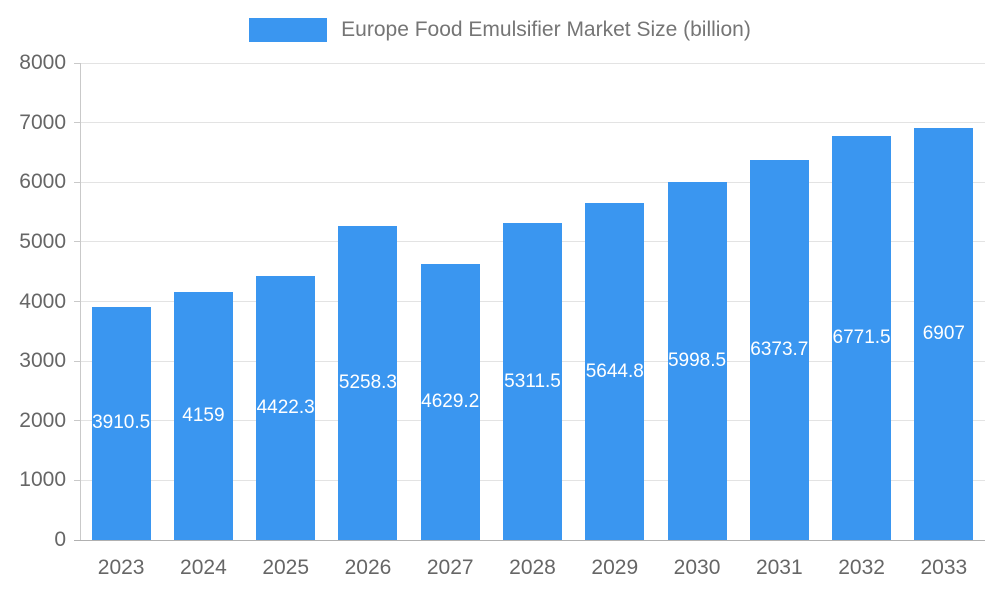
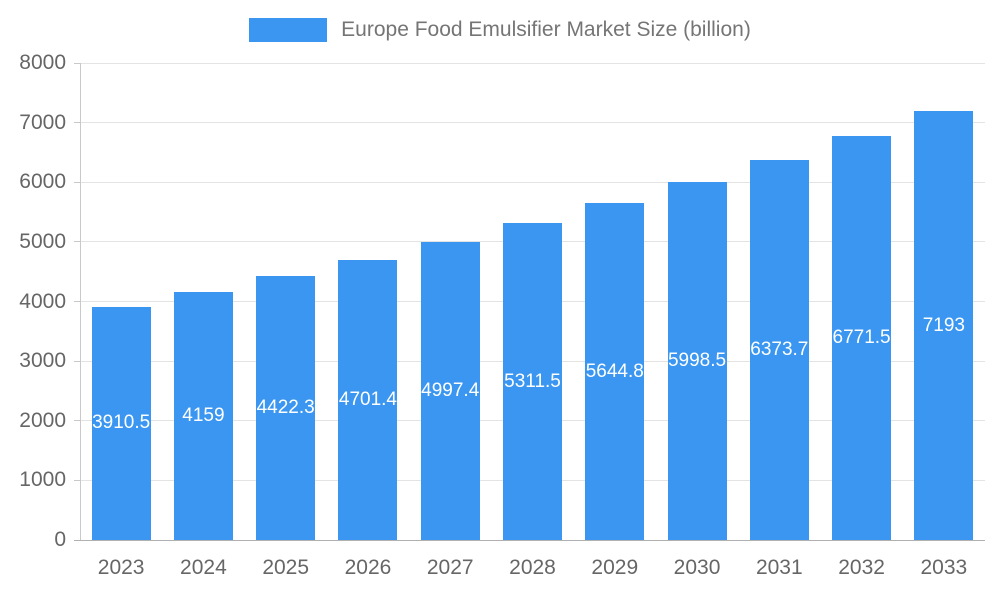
2026: 5258.3 -> 4701.4
2027: 4629.2 -> 4997.4
2033: 6907 -> 7193
